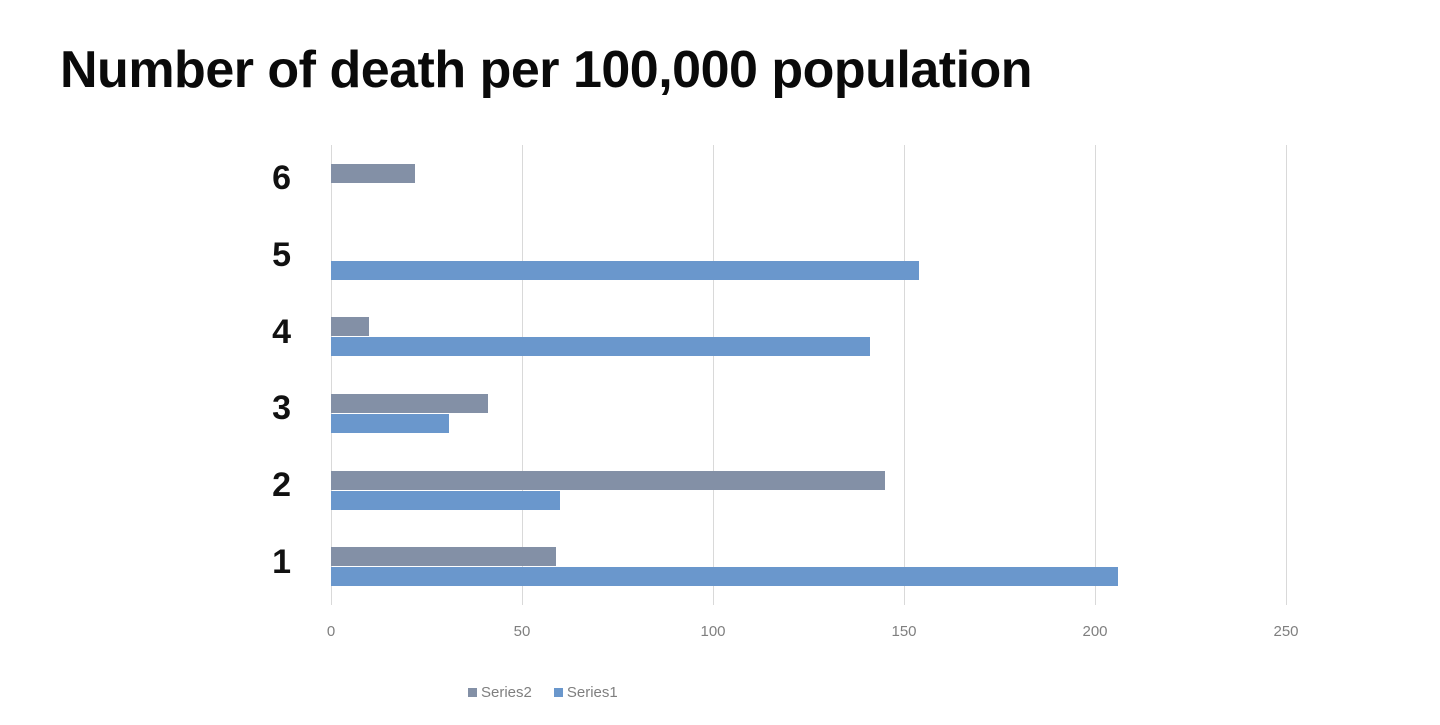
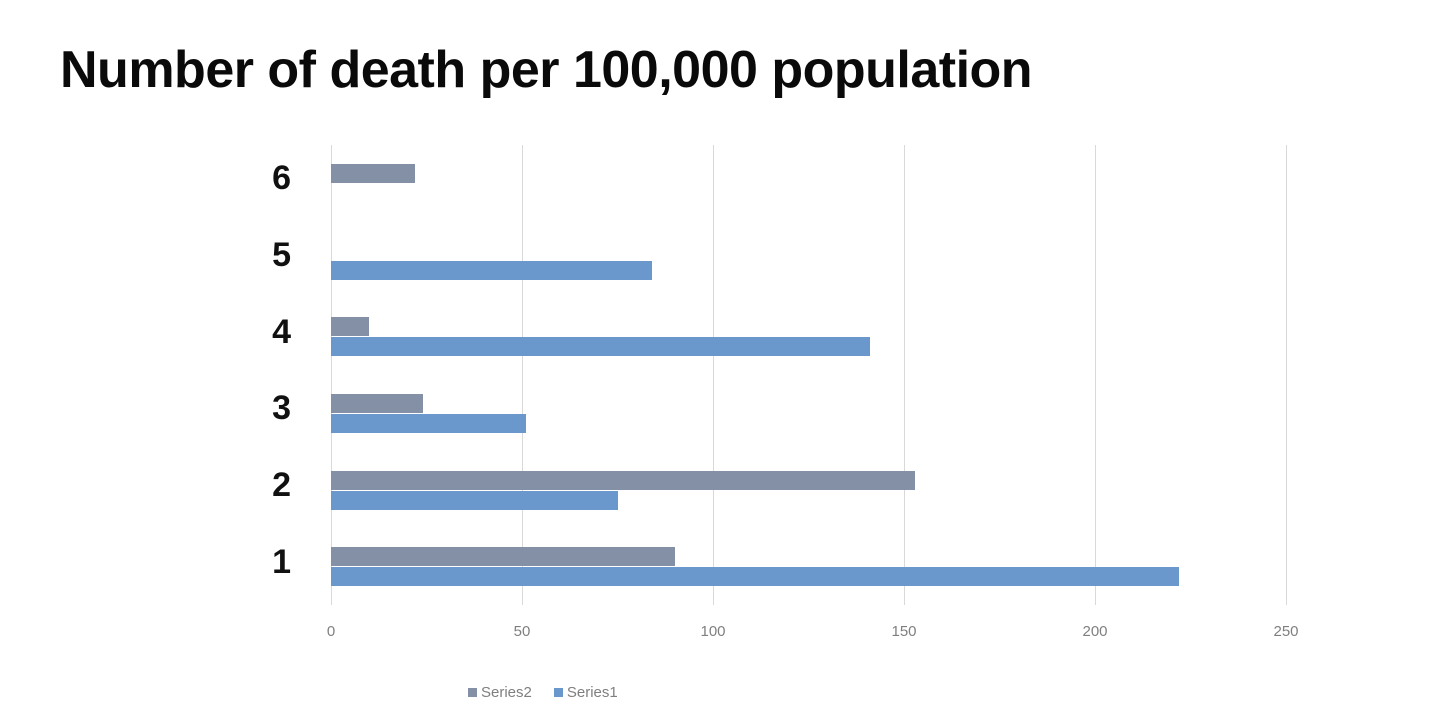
Series1/1: 206 -> 222
Series2/1: 59 -> 90
Series1/2: 60 -> 75
Series2/2: 145 -> 153
Series1/3: 31 -> 51
Series2/3: 41 -> 24
Series1/5: 154 -> 84
